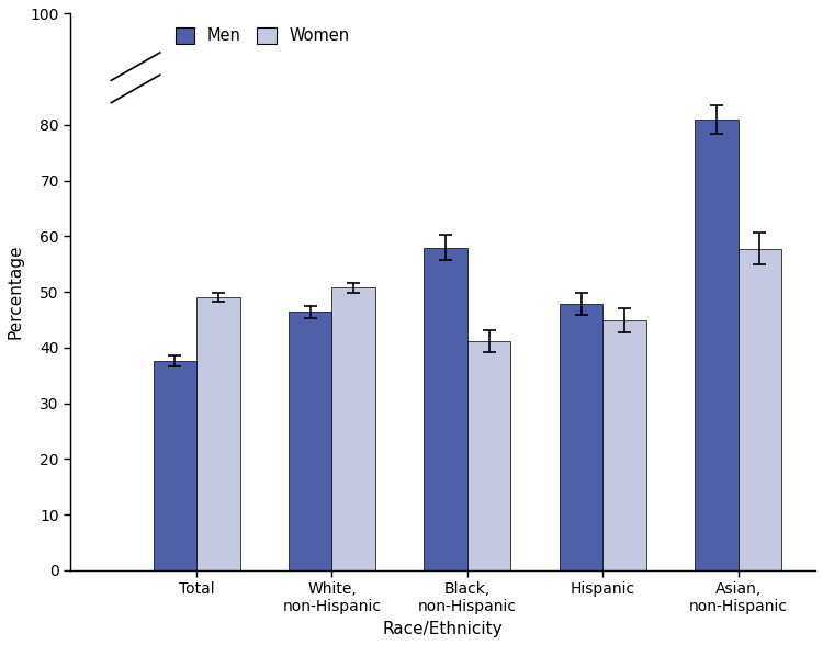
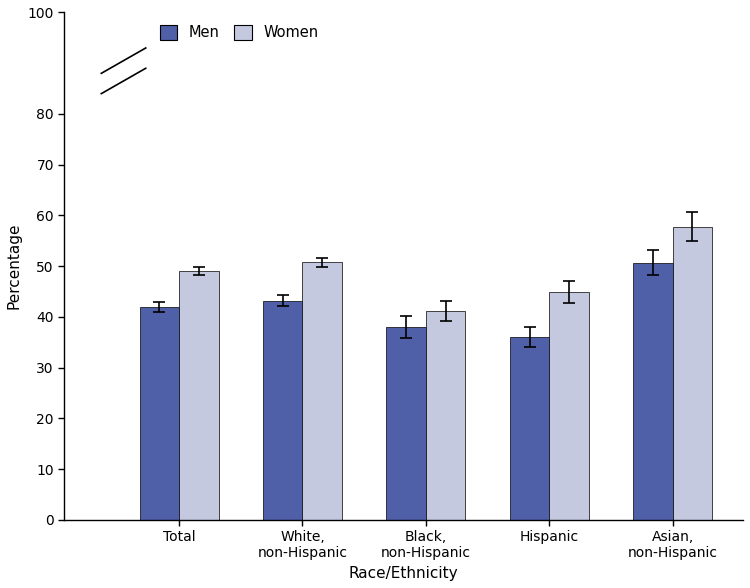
Men/Total: 37.6 -> 42.0
Men/White, non-Hispanic: 46.4 -> 43.2
Men/Black, non-Hispanic: 58.0 -> 38.0
Men/Hispanic: 47.8 -> 36.0
Men/Asian, non-Hispanic: 81.0 -> 50.7
